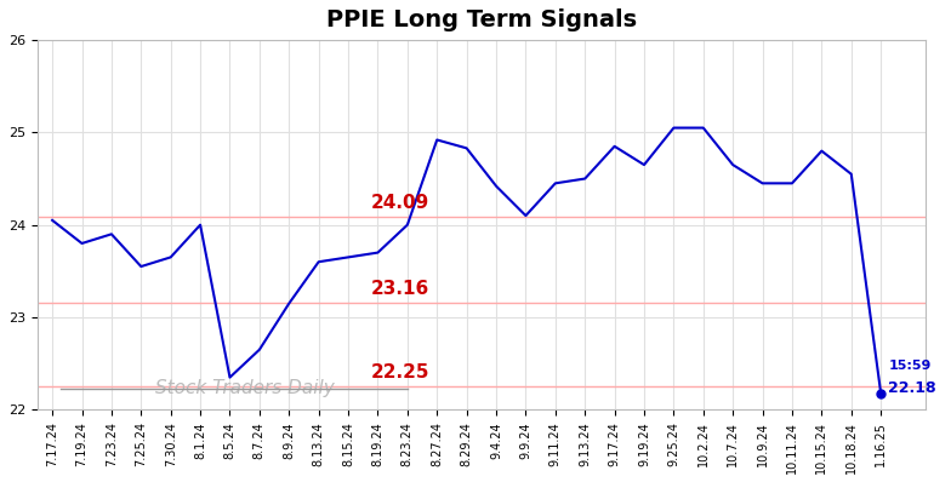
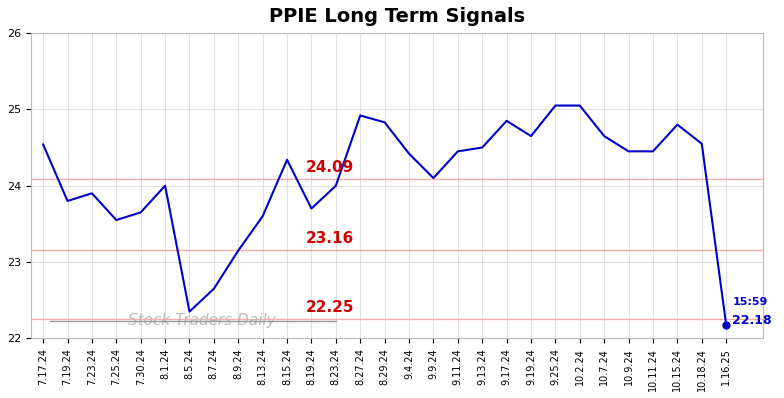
7.17.24: 24.05 -> 24.54
8.15.24: 23.65 -> 24.34
